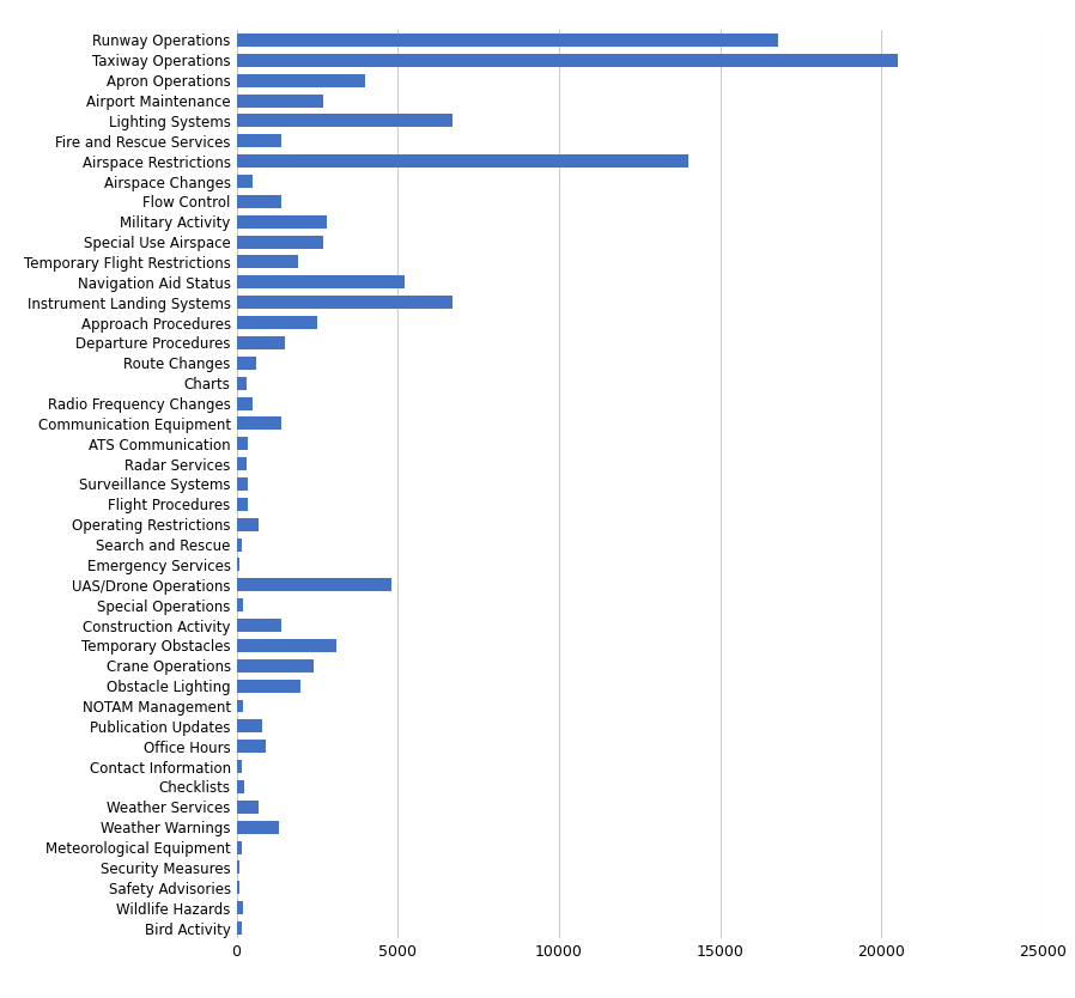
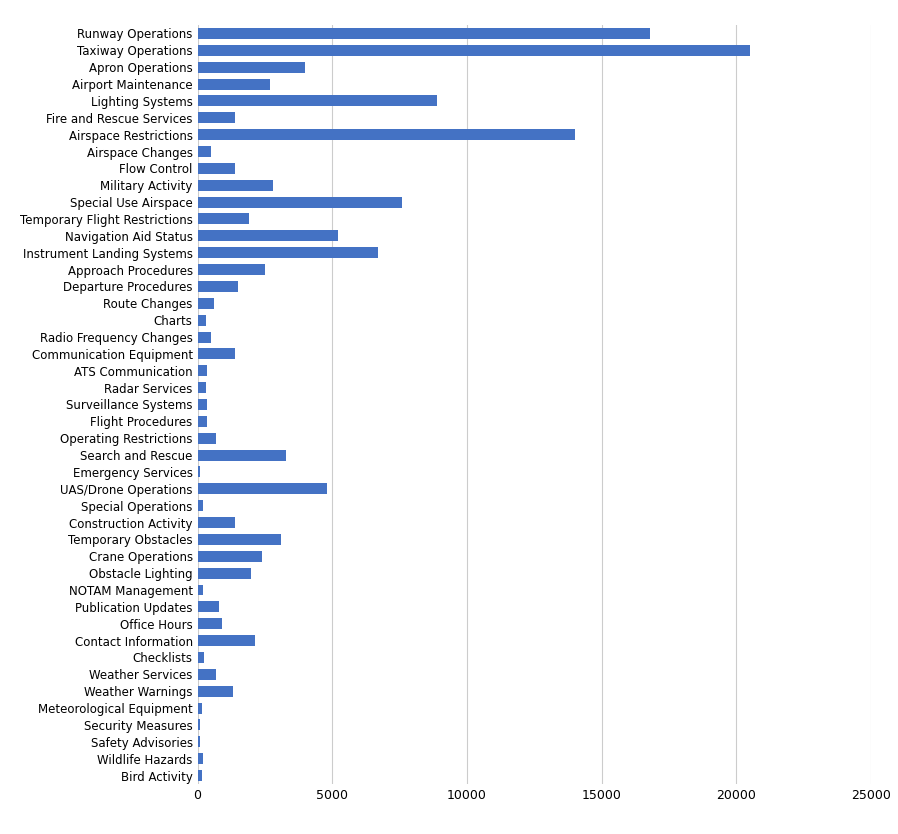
Lighting Systems: 6700 -> 8900
Special Use Airspace: 2700 -> 7600
Search and Rescue: 150 -> 3300
Contact Information: 150 -> 2150
